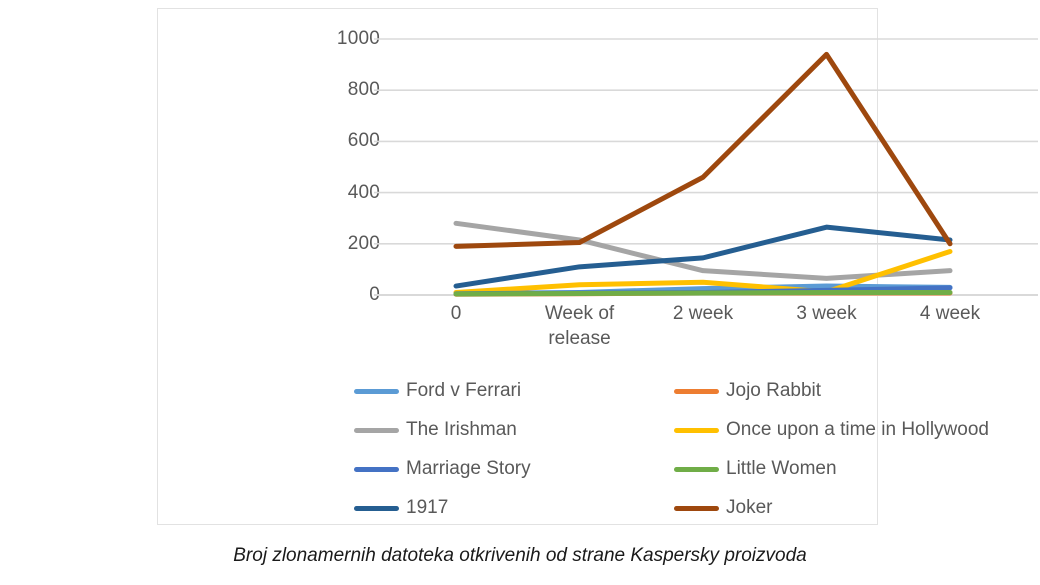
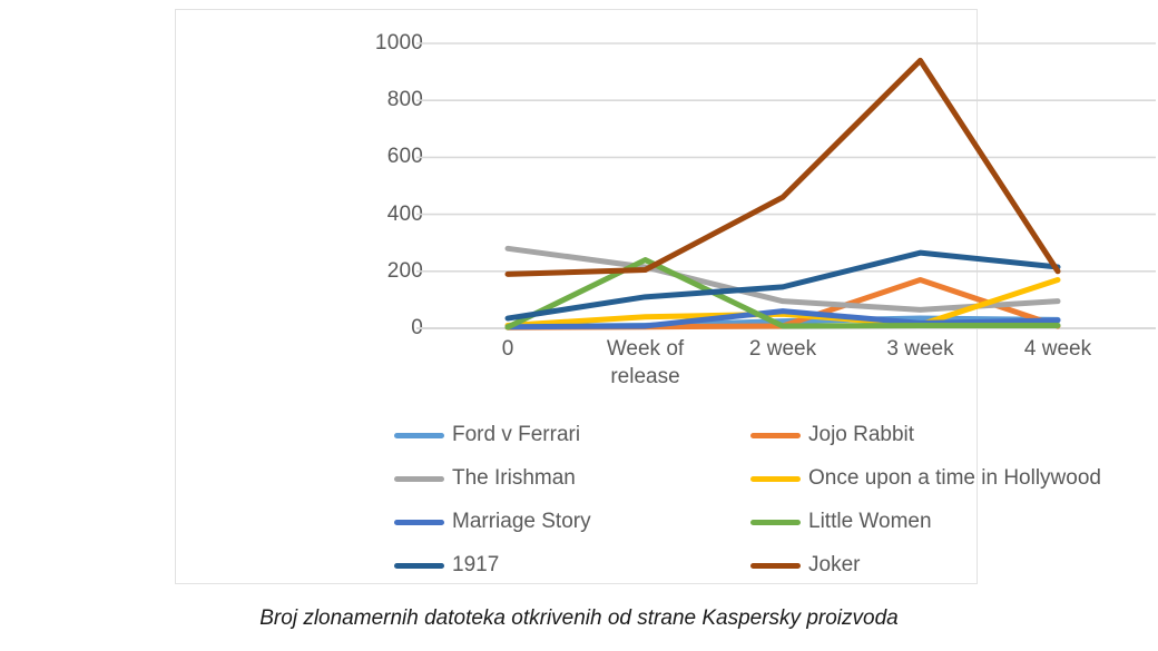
Little Women/Week of release: 10 -> 240
Marriage Story/2 week: 10 -> 60
Jojo Rabbit/3 week: 10 -> 170
